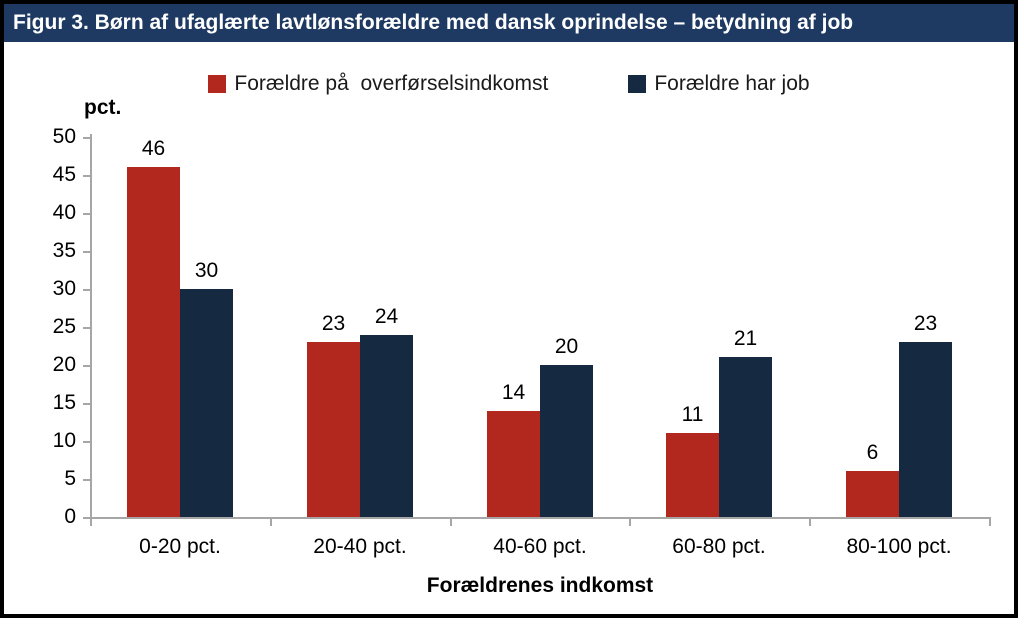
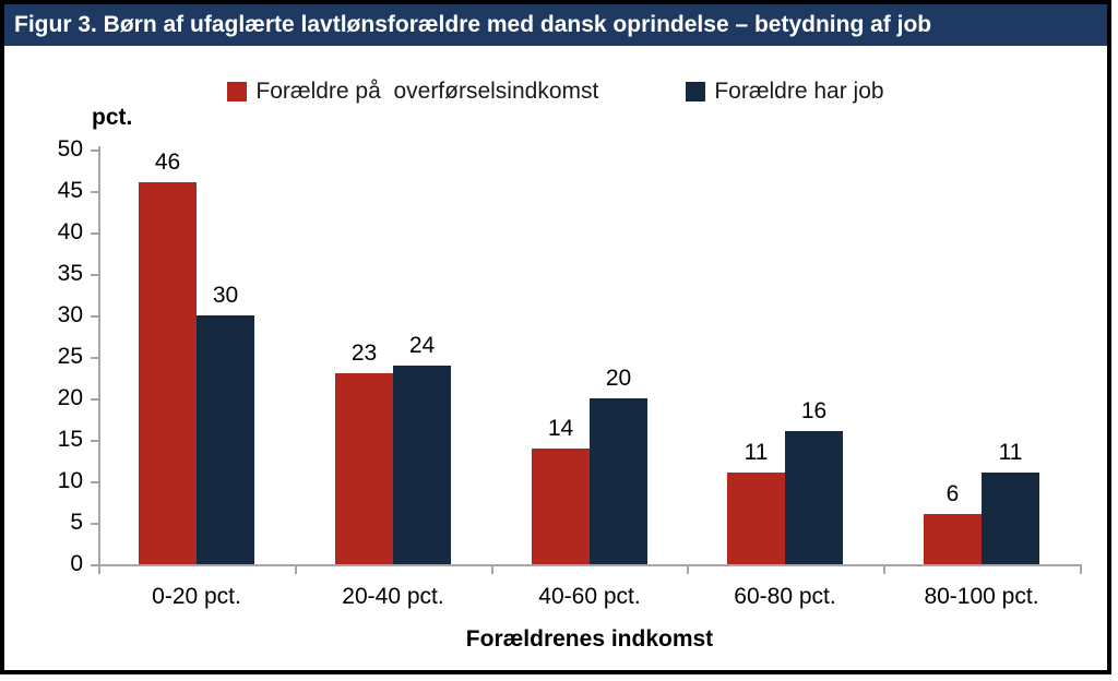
Forældre har job/60-80 pct.: 21 -> 16
Forældre har job/80-100 pct.: 23 -> 11
